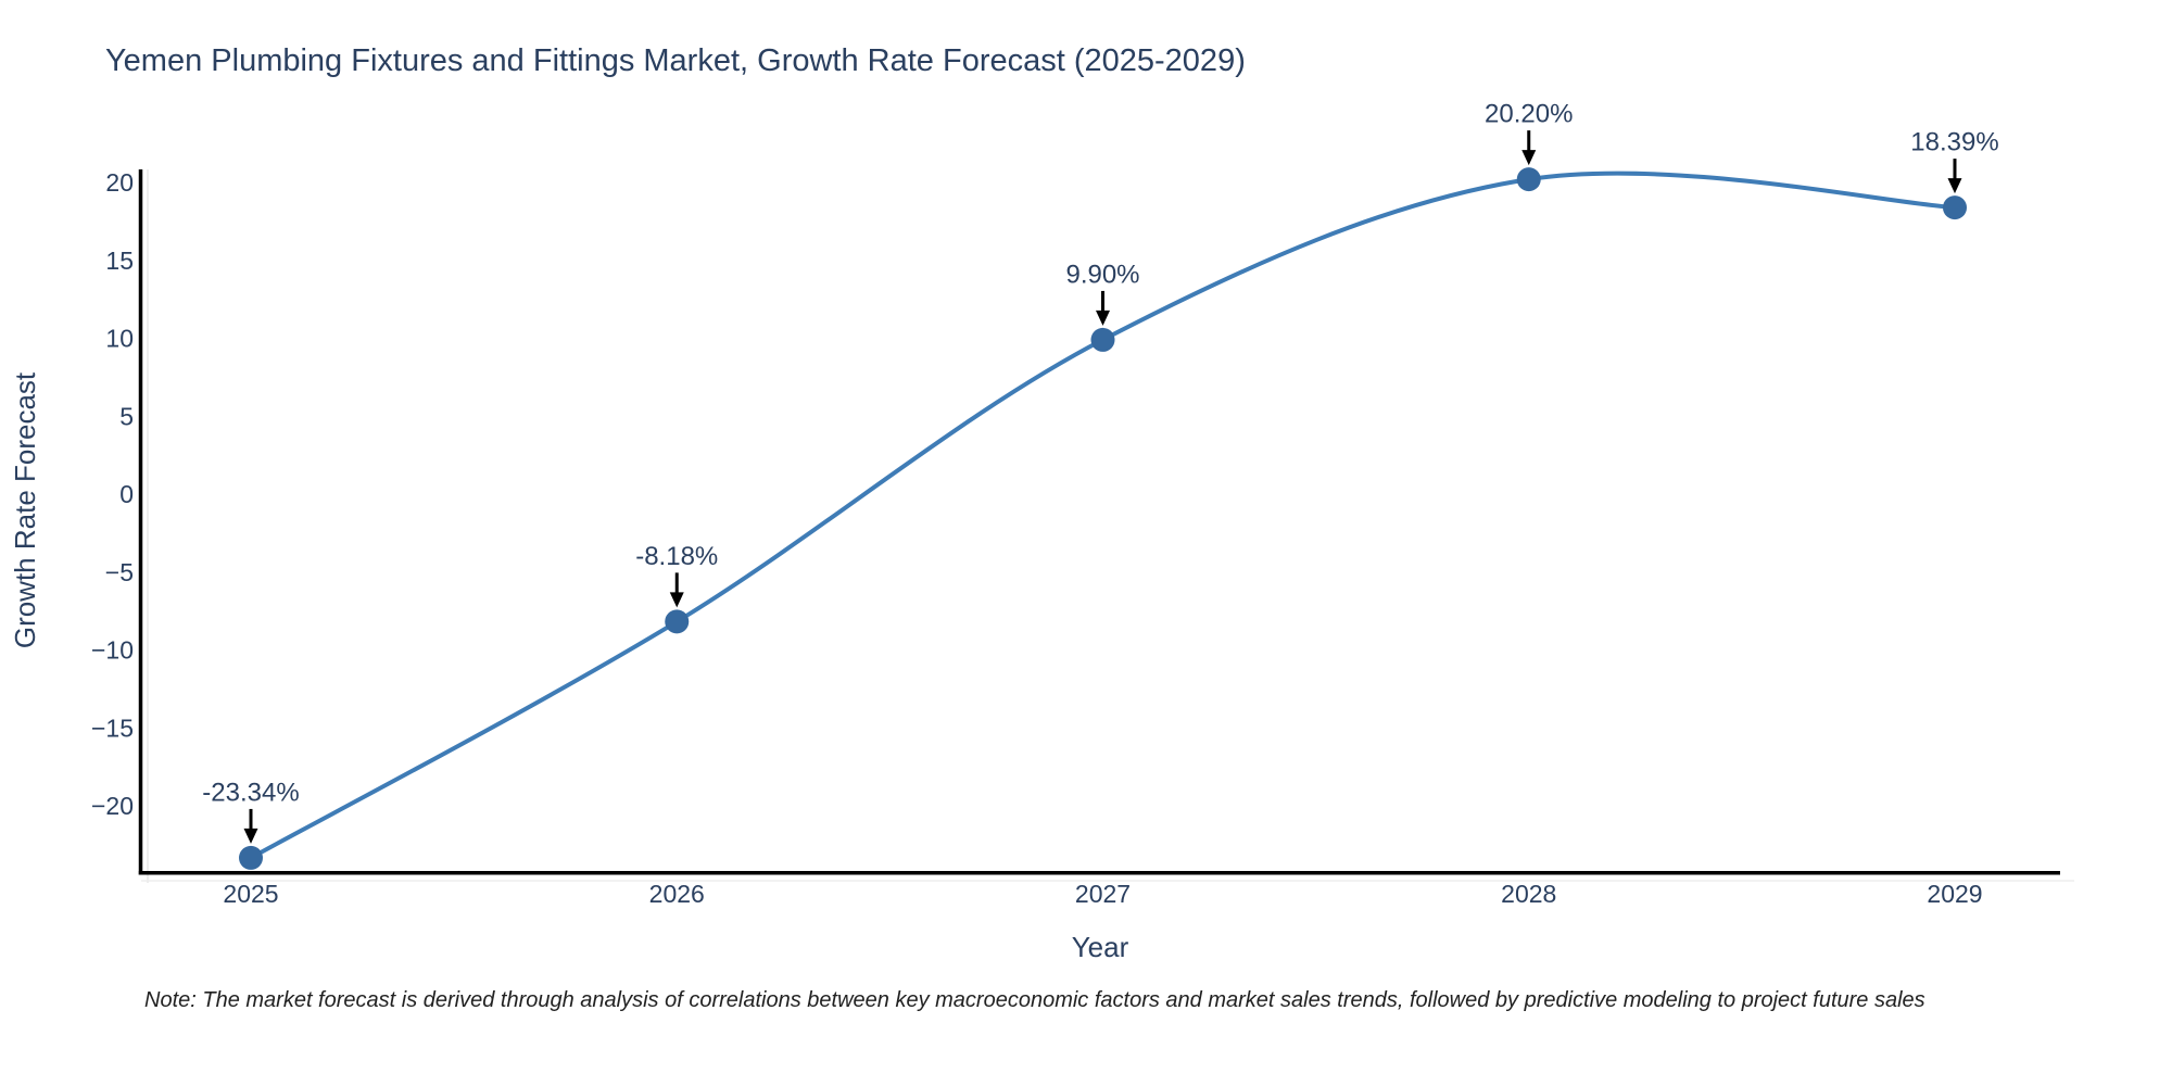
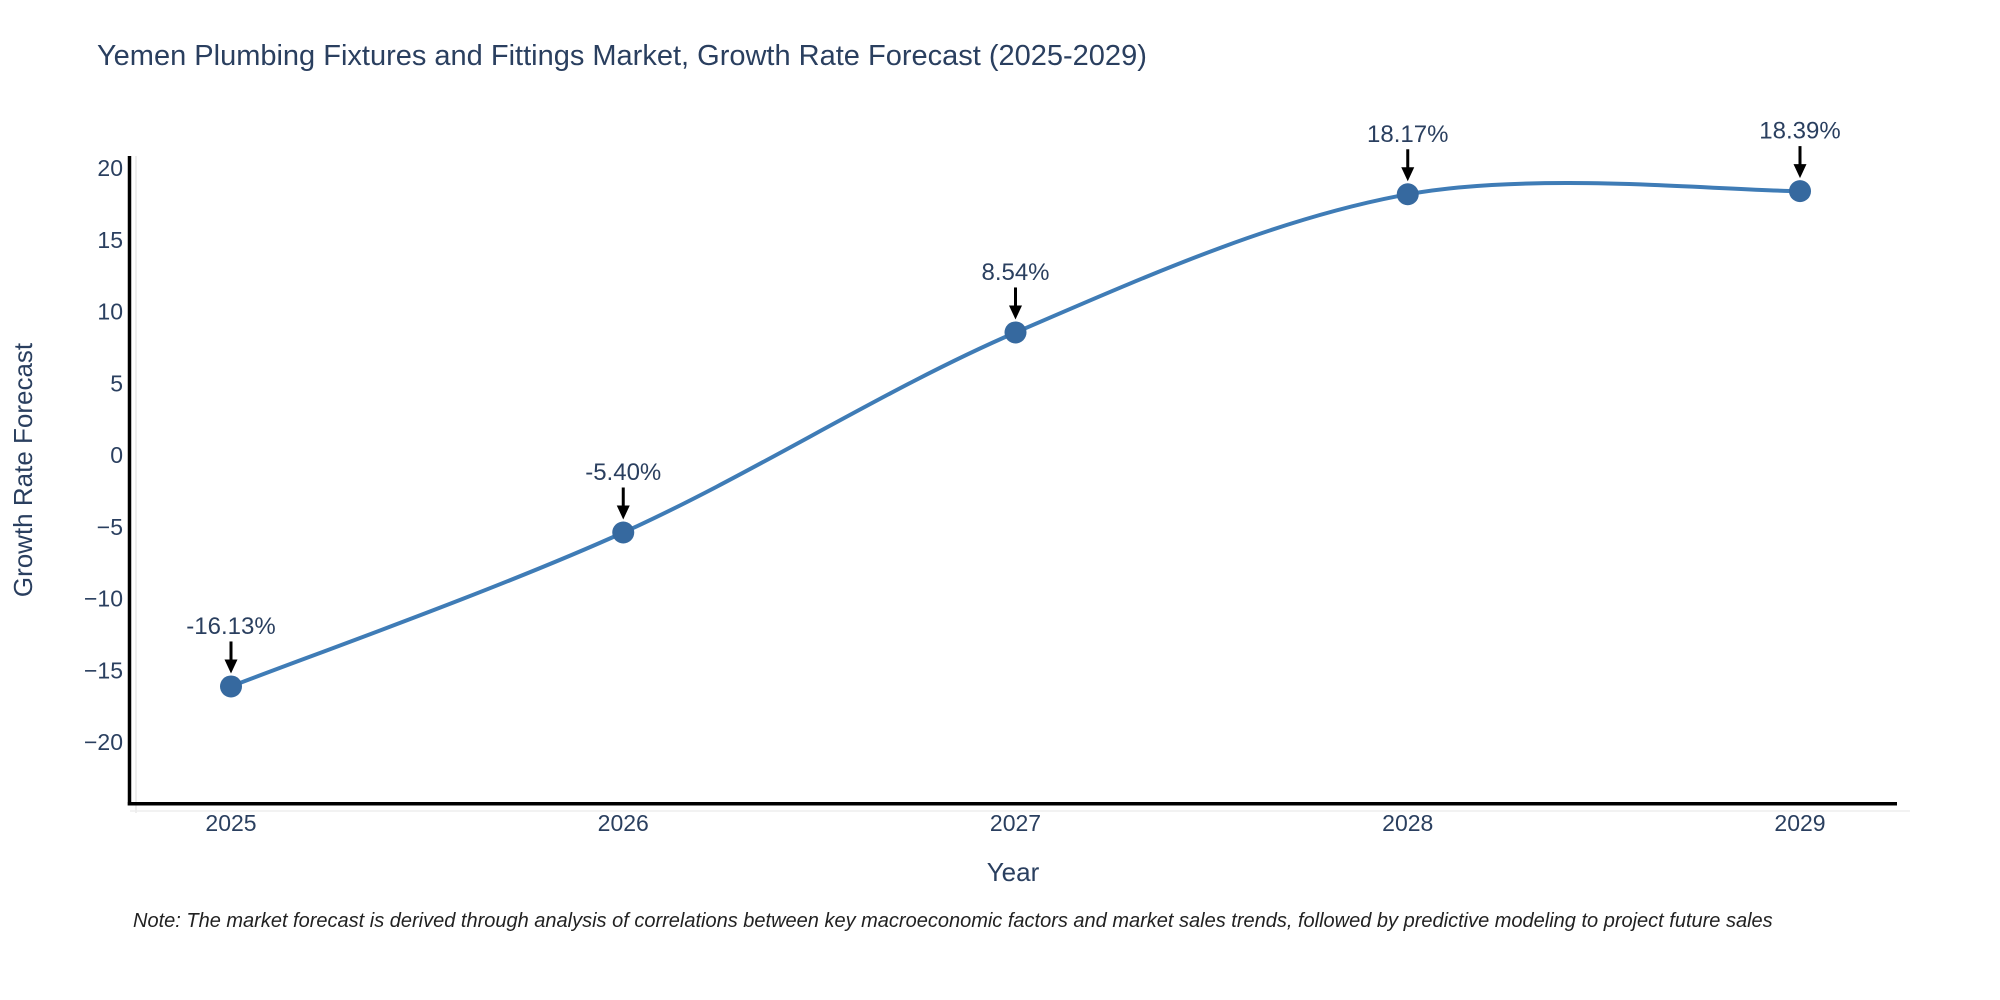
2025: -23.34% -> -16.13%
2026: -8.18% -> -5.40%
2027: 9.90% -> 8.54%
2028: 20.20% -> 18.17%
